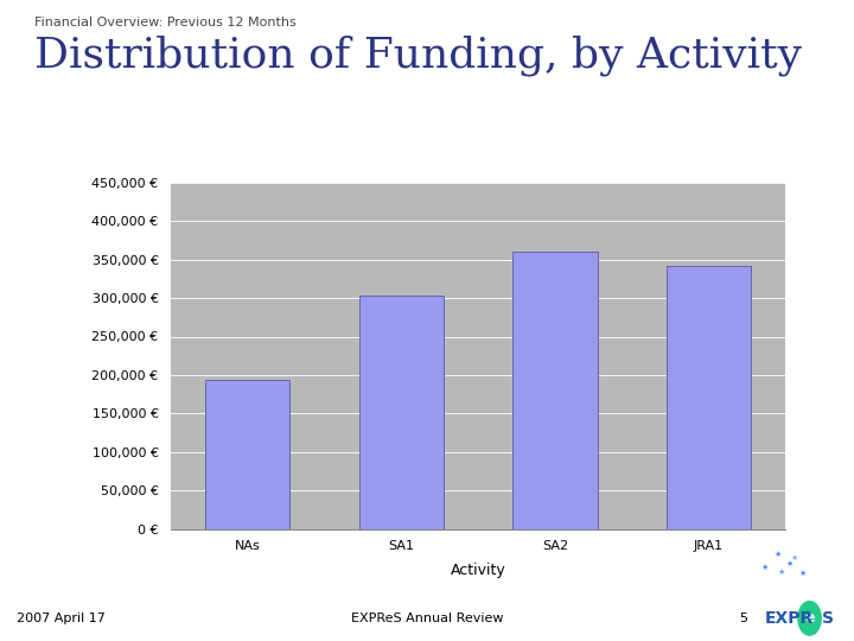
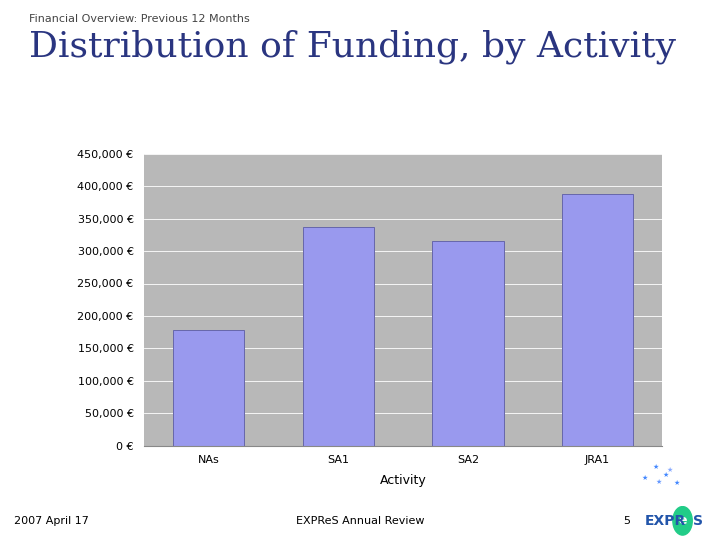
NAs: 194,000 € -> 178,000 €
SA1: 304,000 € -> 337,000 €
SA2: 360,000 € -> 315,000 €
JRA1: 342,000 € -> 388,000 €
